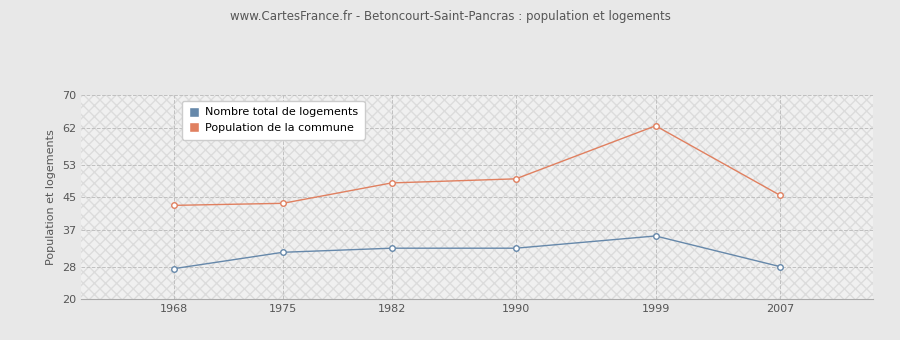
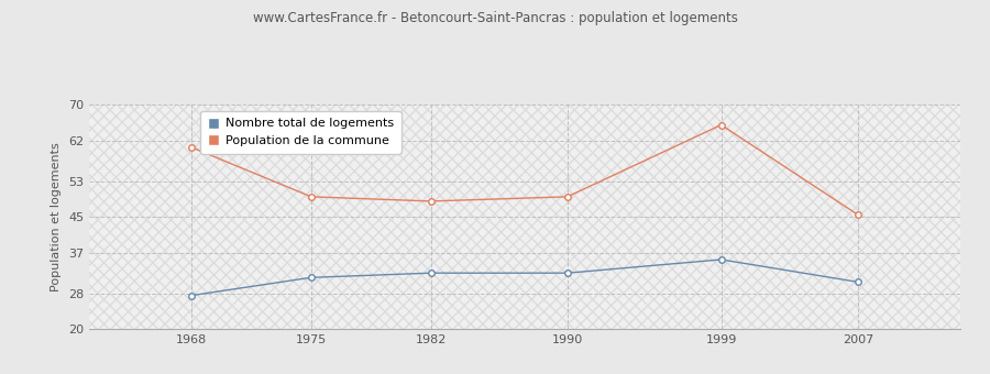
Population de la commune/1968: 43.0 -> 60.5
Population de la commune/1975: 43.5 -> 49.5
Population de la commune/1999: 62.5 -> 65.5
Nombre total de logements/2007: 28.0 -> 30.5
